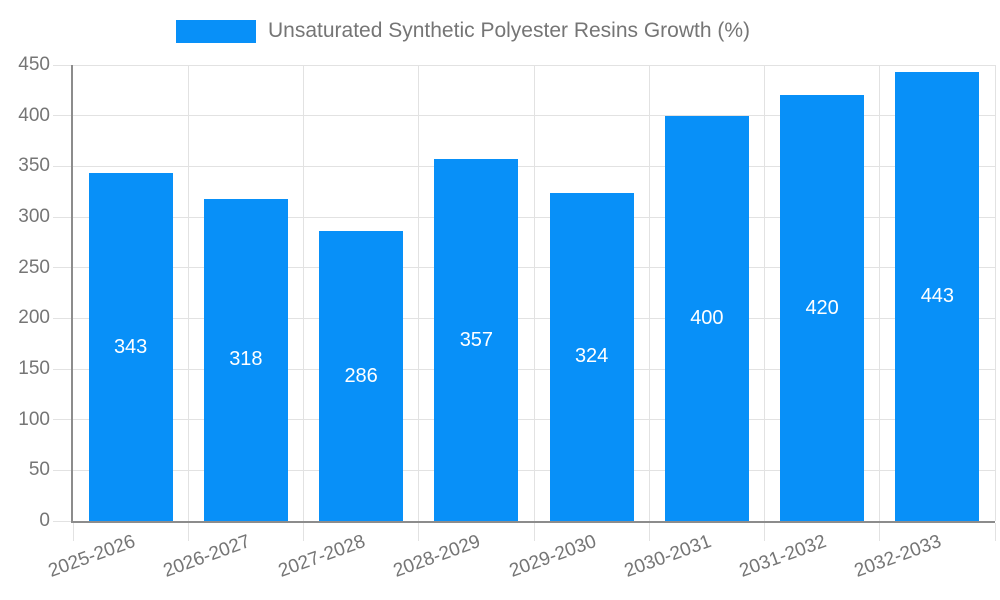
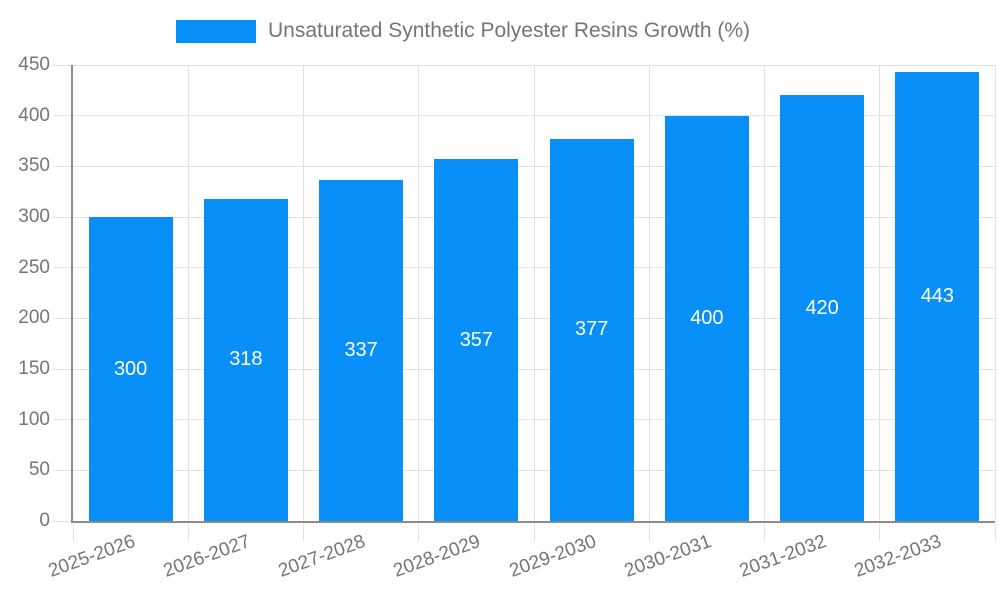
2025-2026: 343 -> 300
2027-2028: 286 -> 337
2029-2030: 324 -> 377
